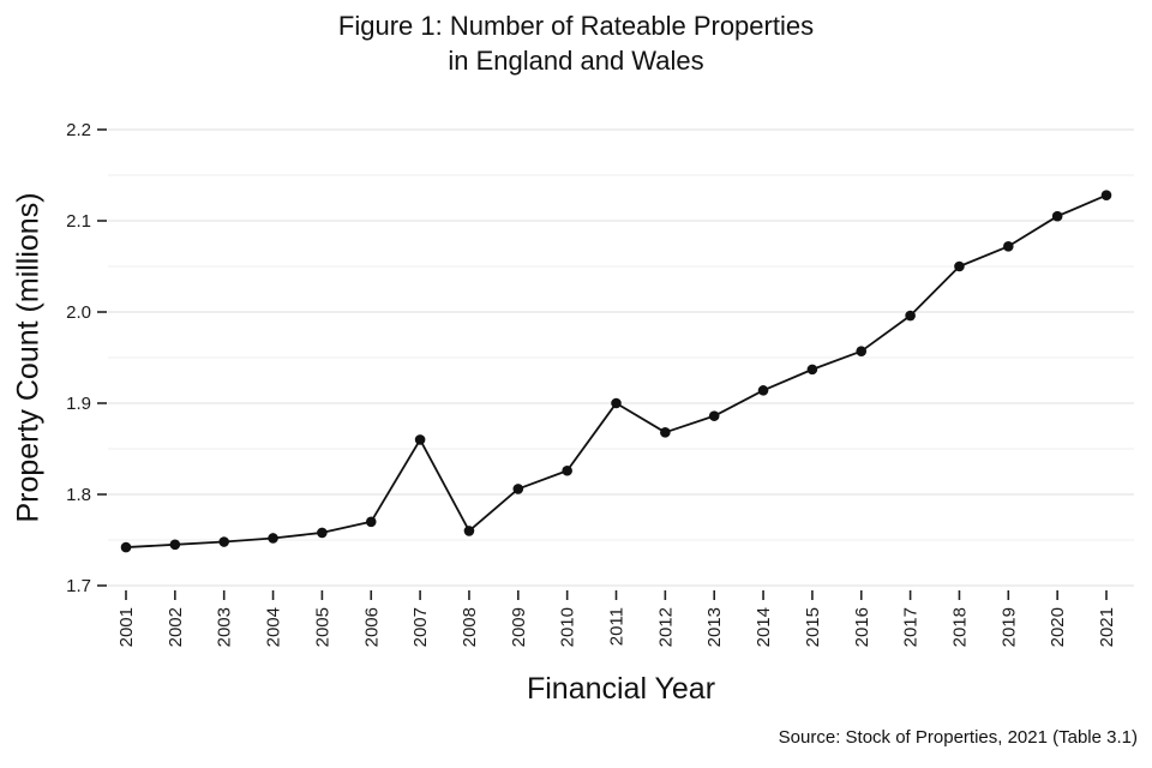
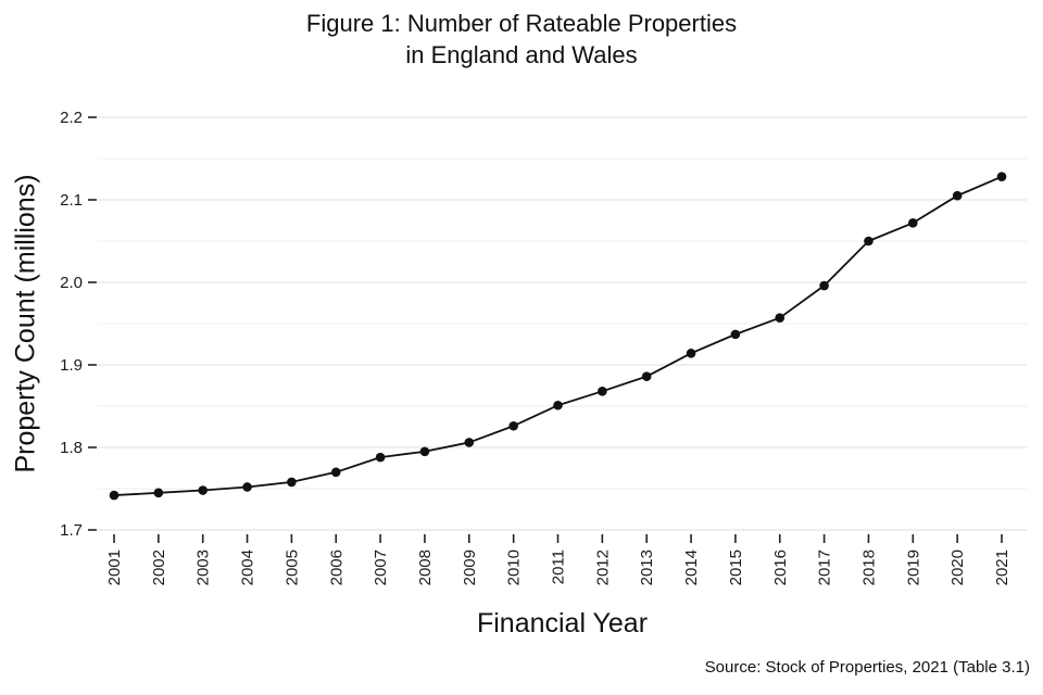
2007: 1.86 -> 1.79
2008: 1.76 -> 1.79
2011: 1.90 -> 1.85
